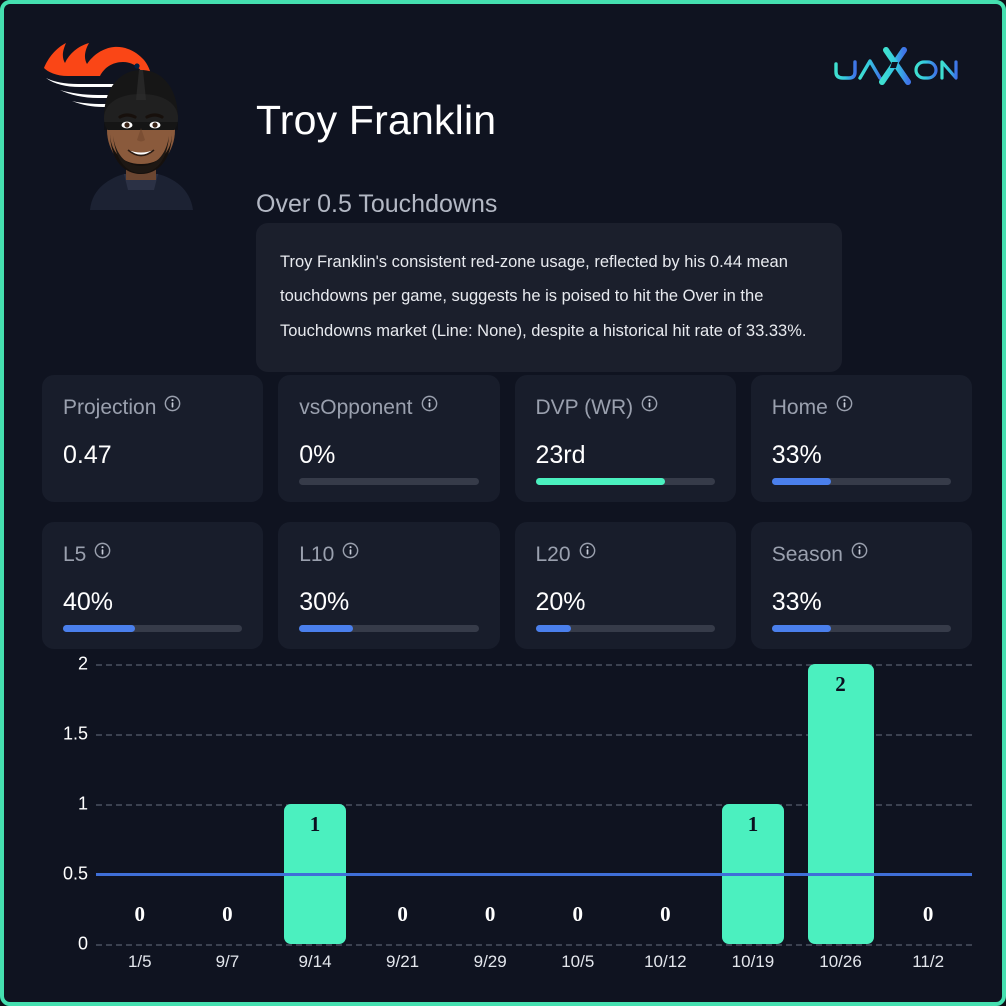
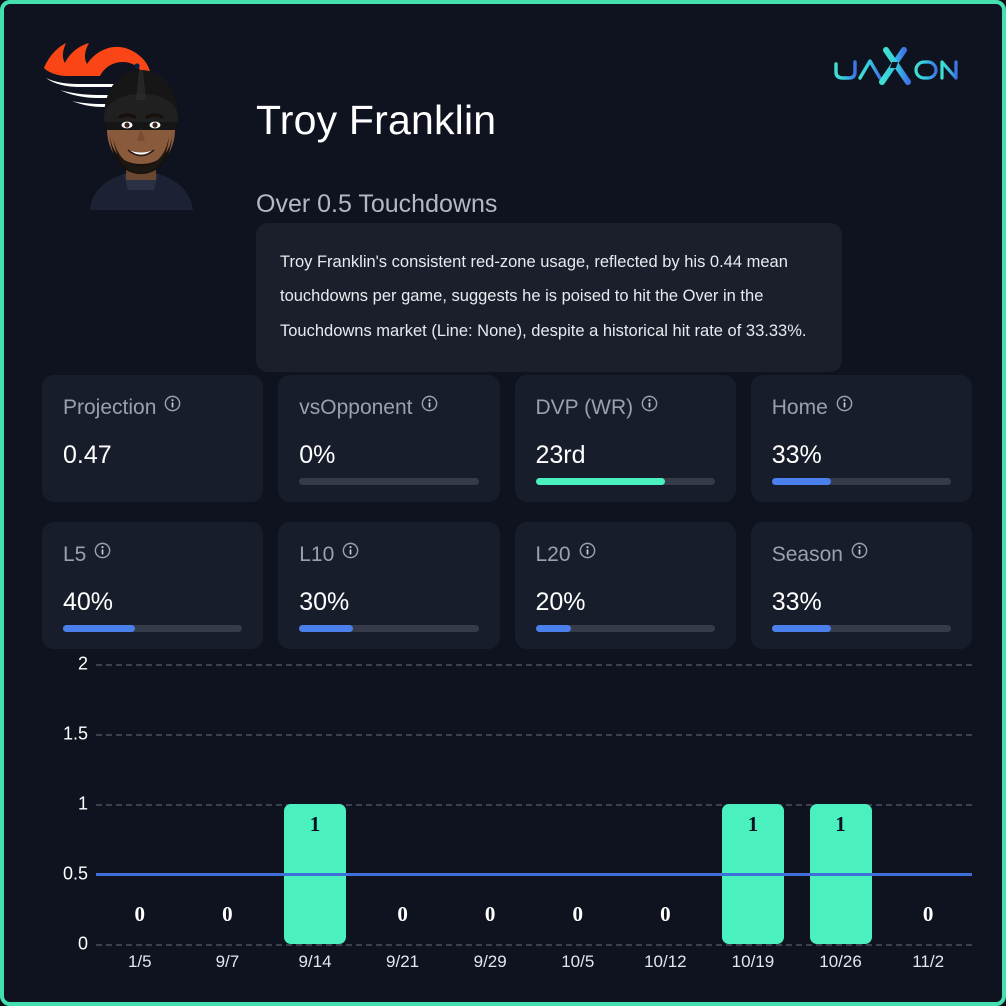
10/26: 2 -> 1
